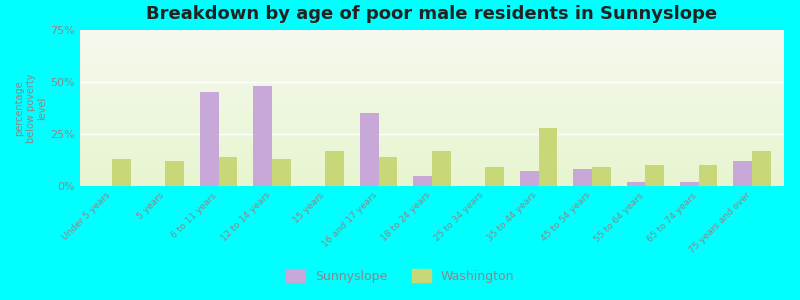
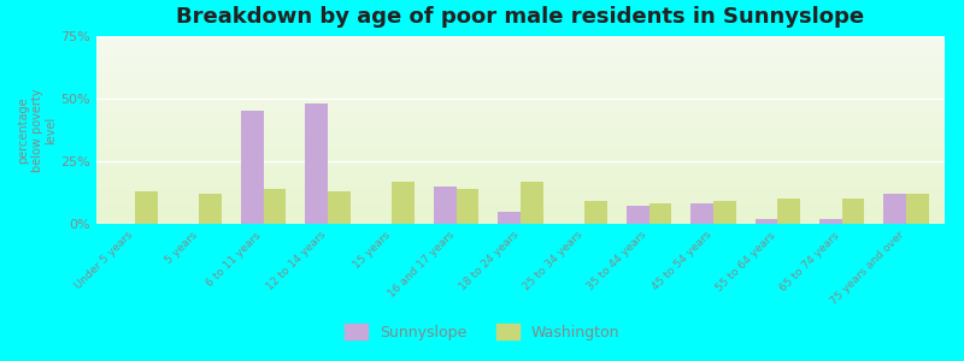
Sunnyslope/16 and 17 years: 35% -> 15%
Washington/35 to 44 years: 28% -> 8%
Washington/75 years and over: 17% -> 12%
